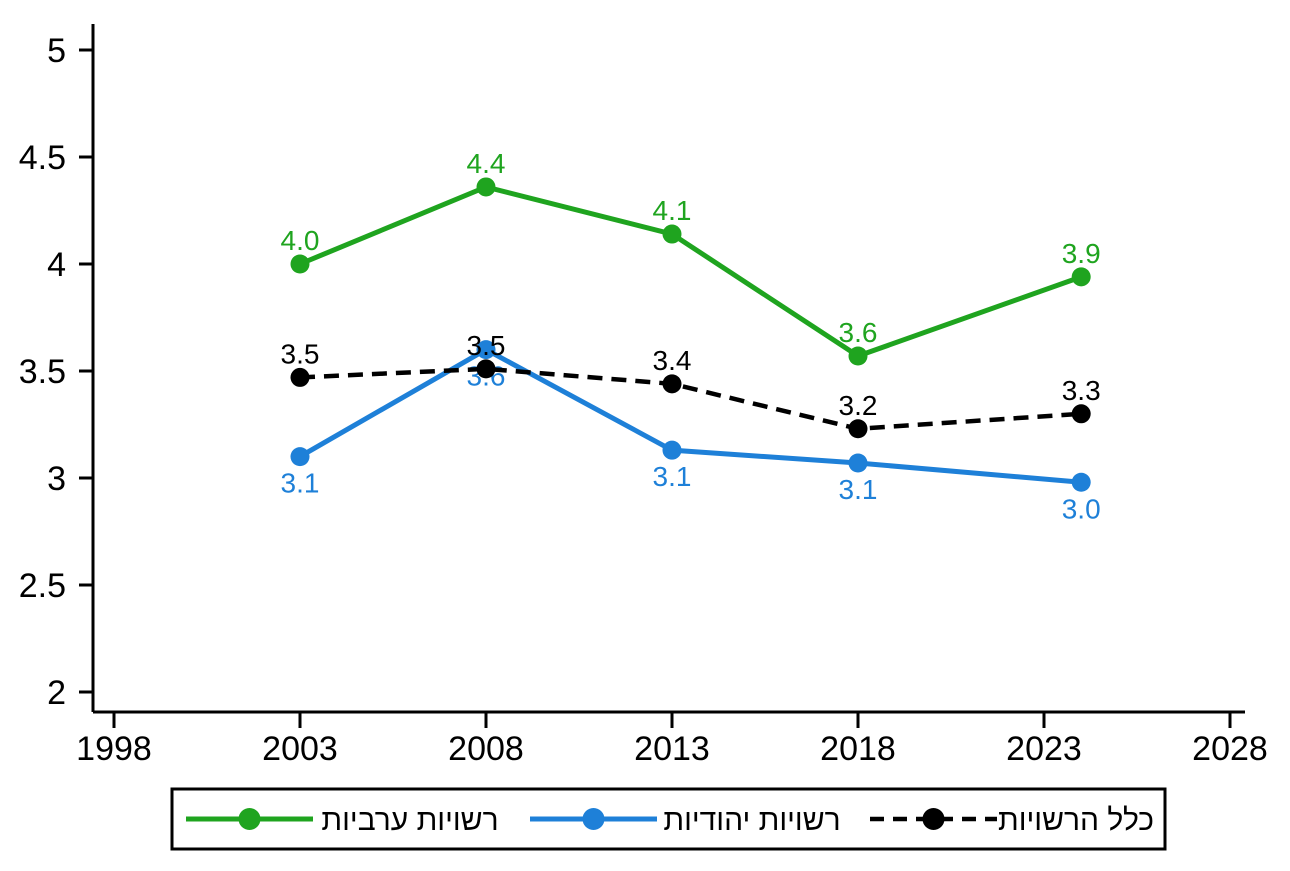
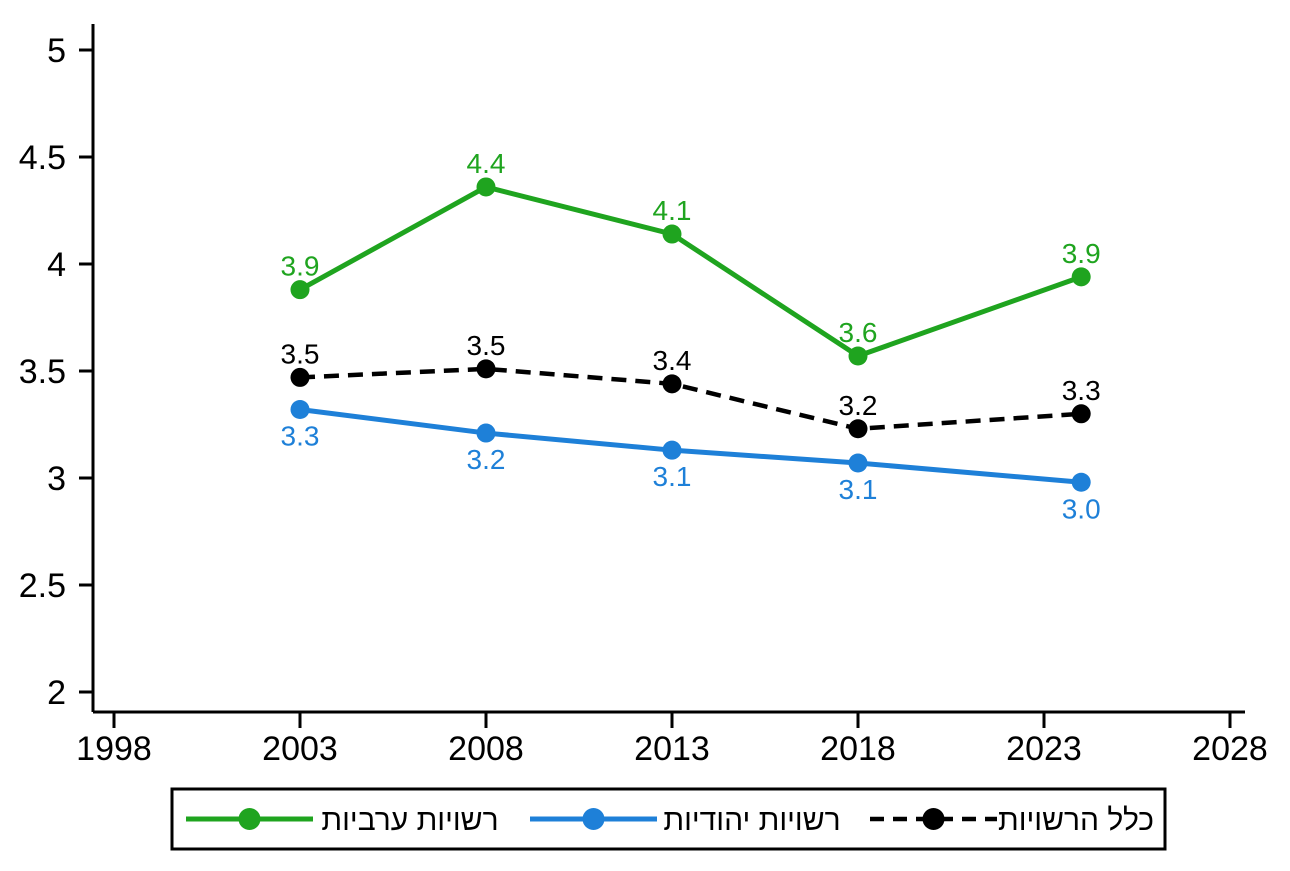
רשויות ערביות/2003: 4.0 -> 3.9
רשויות יהודיות/2003: 3.1 -> 3.3
רשויות יהודיות/2008: 3.6 -> 3.2
